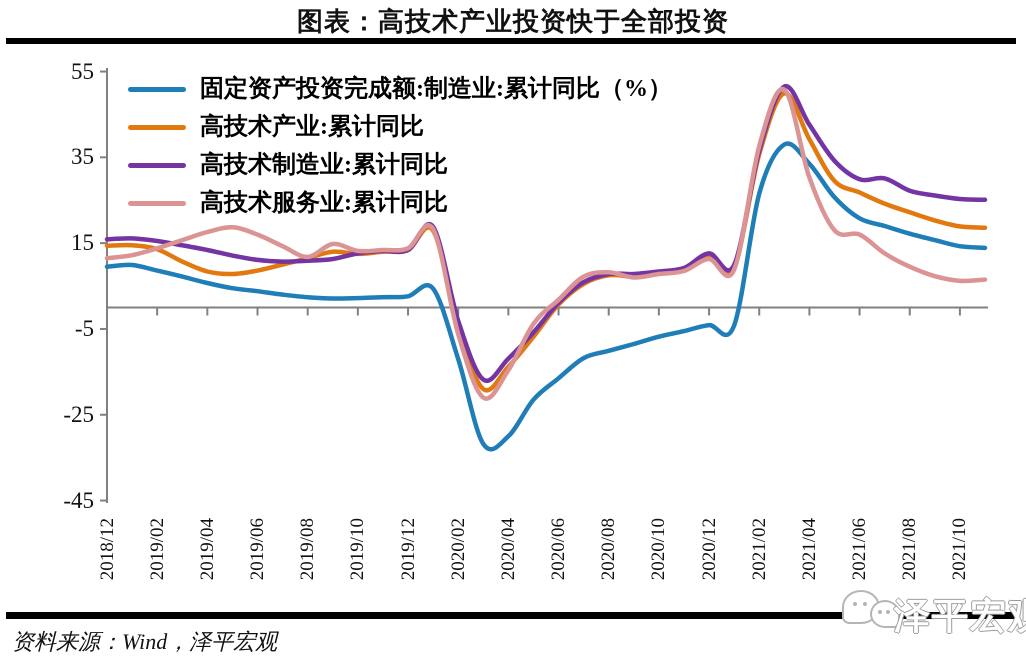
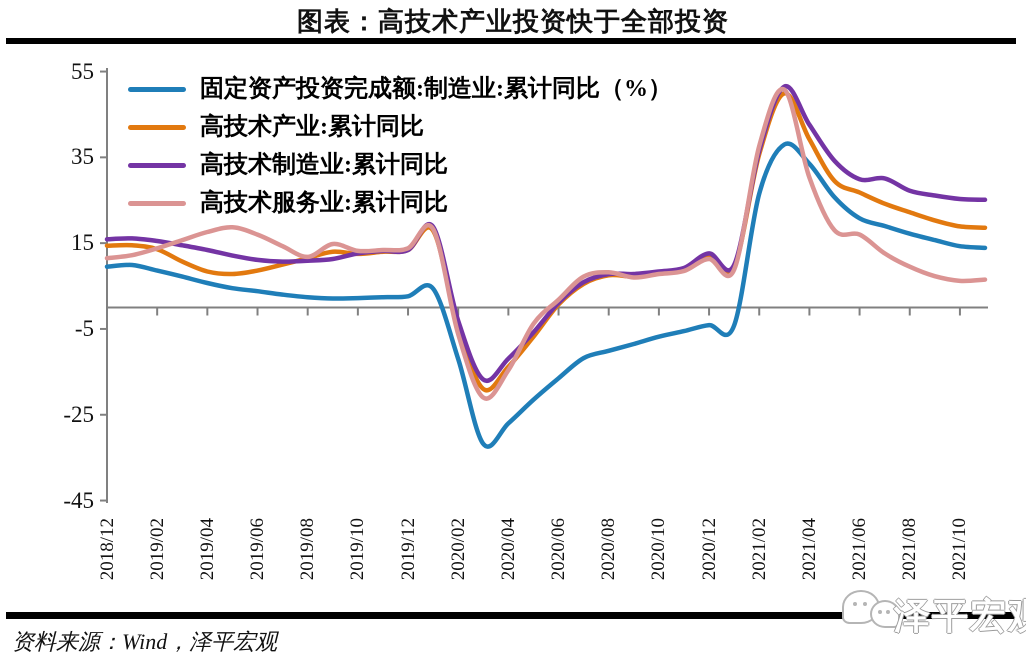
固定资产投资完成额:制造业:累计同比（%）/2020/04: -30 -> -27
